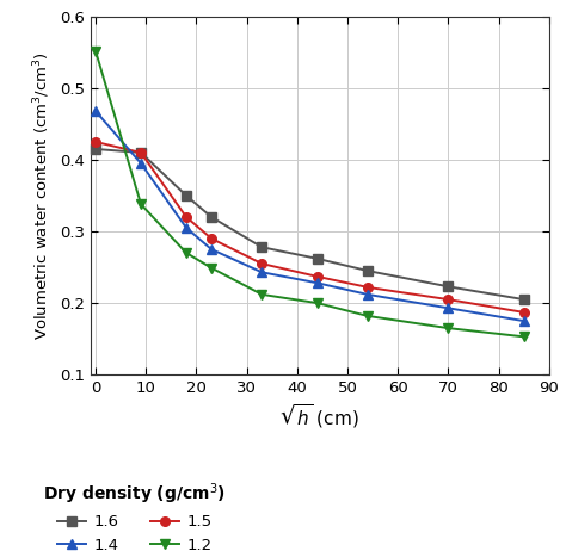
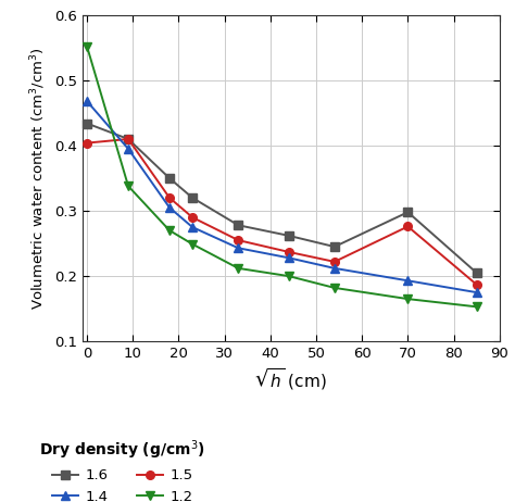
1.6/0: 0.415 -> 0.434
1.5/0: 0.425 -> 0.404
1.6/70: 0.223 -> 0.298
1.5/70: 0.205 -> 0.276
